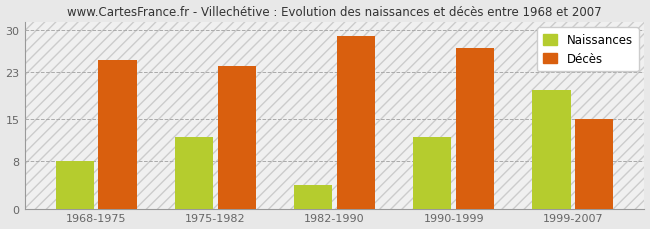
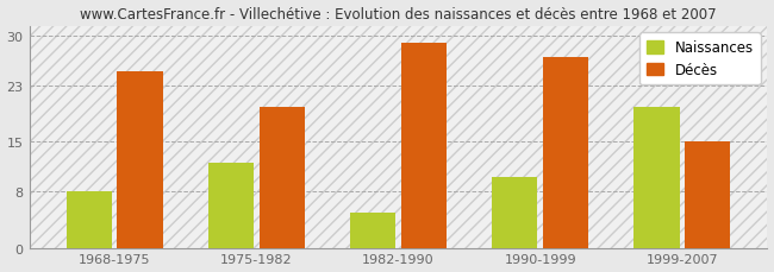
Décès/1975-1982: 24 -> 20
Naissances/1982-1990: 4 -> 5
Naissances/1990-1999: 12 -> 10
